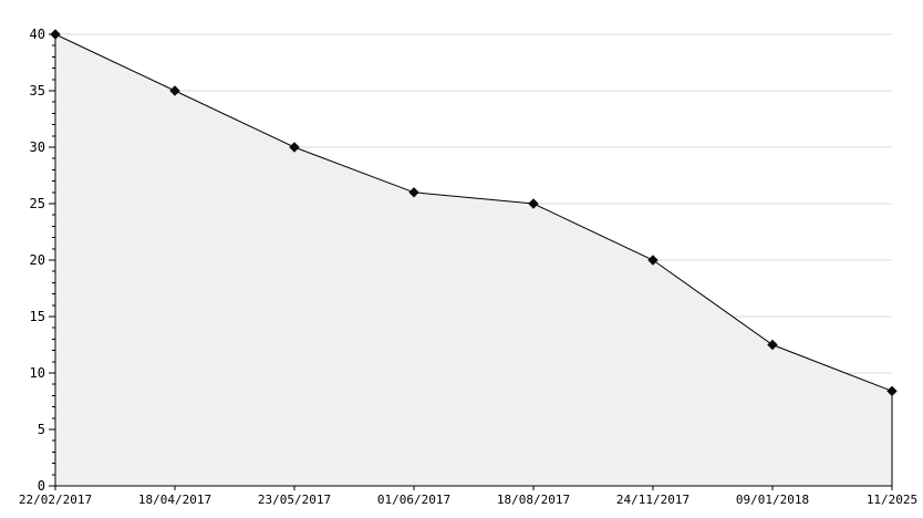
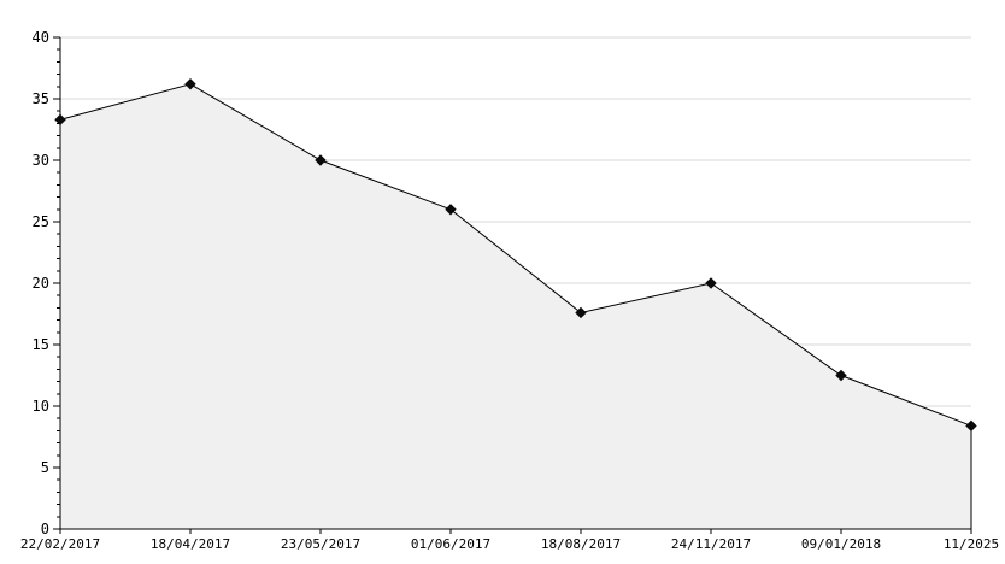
22/02/2017: 40.0 -> 33.3
18/04/2017: 35.0 -> 36.2
18/08/2017: 25.0 -> 17.6
